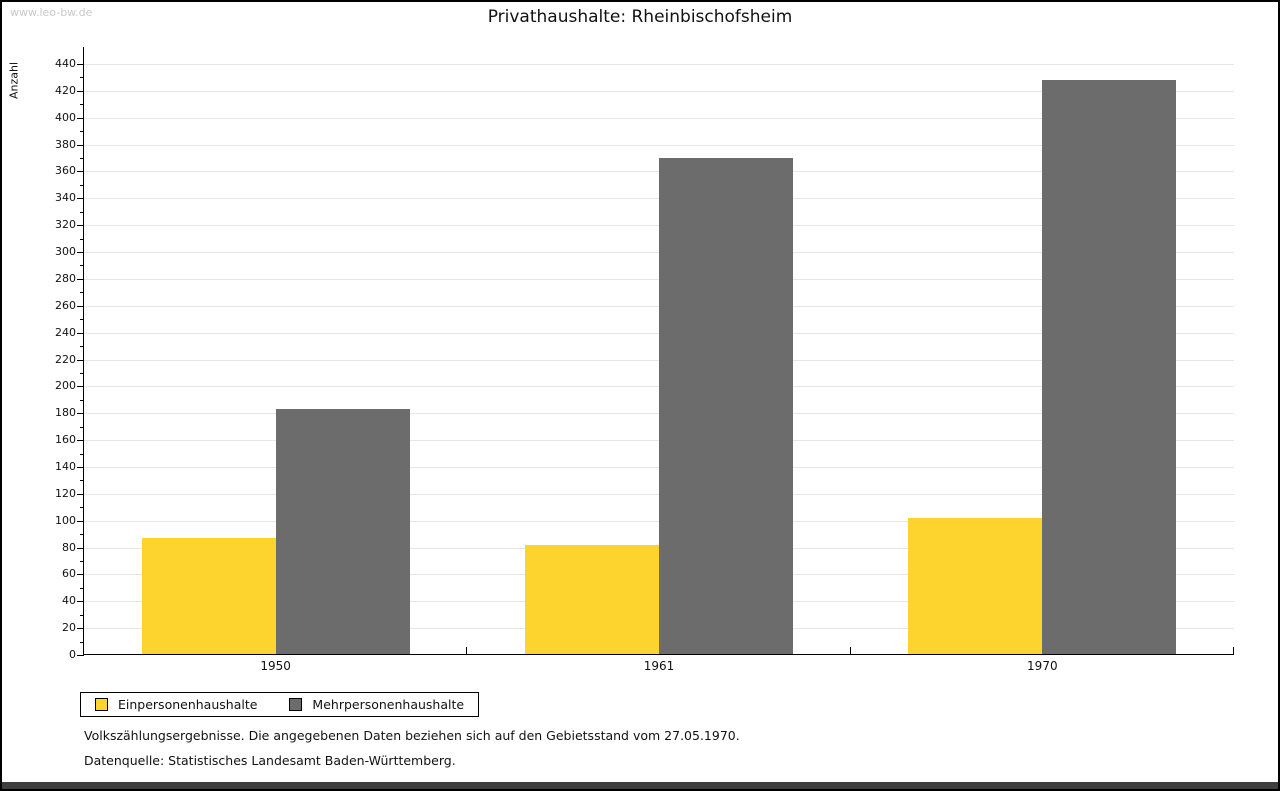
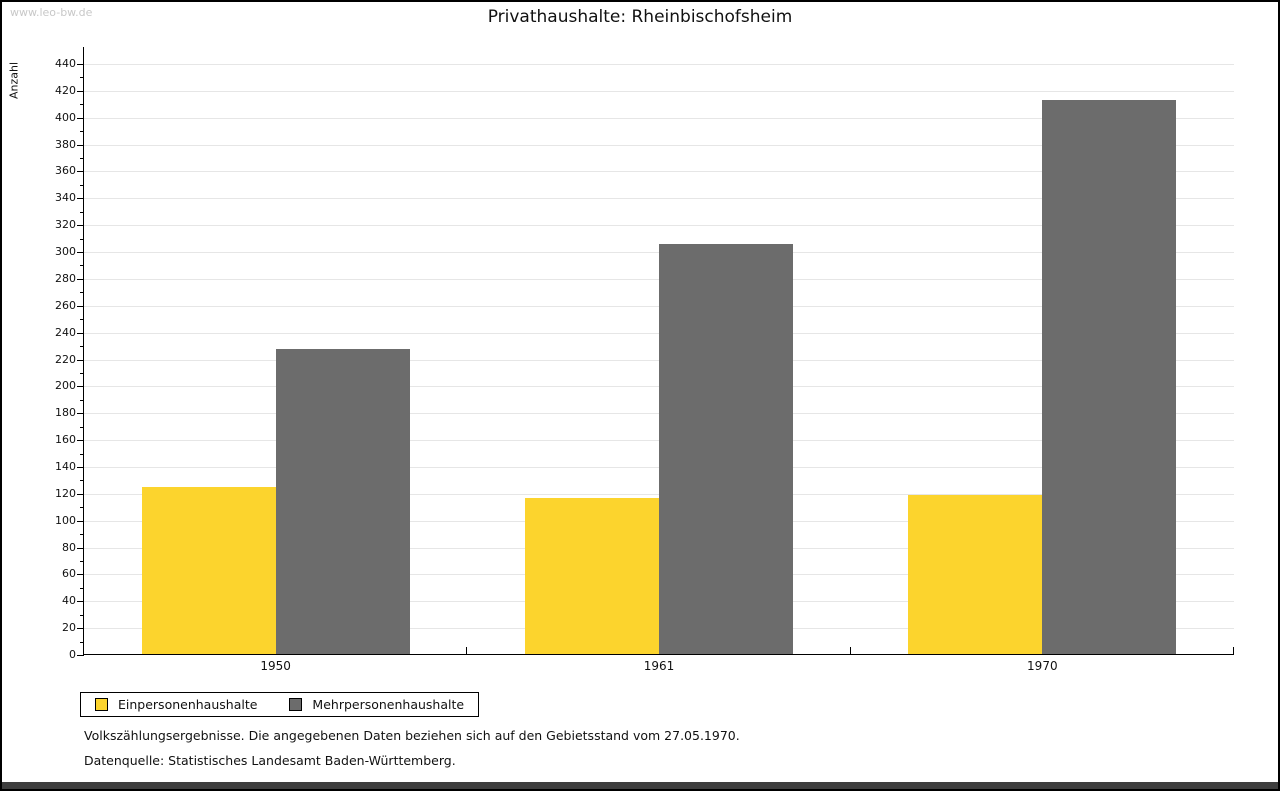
Einpersonenhaushalte/1950: 87 -> 125
Mehrpersonenhaushalte/1950: 183 -> 228
Einpersonenhaushalte/1961: 82 -> 117
Mehrpersonenhaushalte/1961: 370 -> 306
Einpersonenhaushalte/1970: 102 -> 119
Mehrpersonenhaushalte/1970: 428 -> 413
